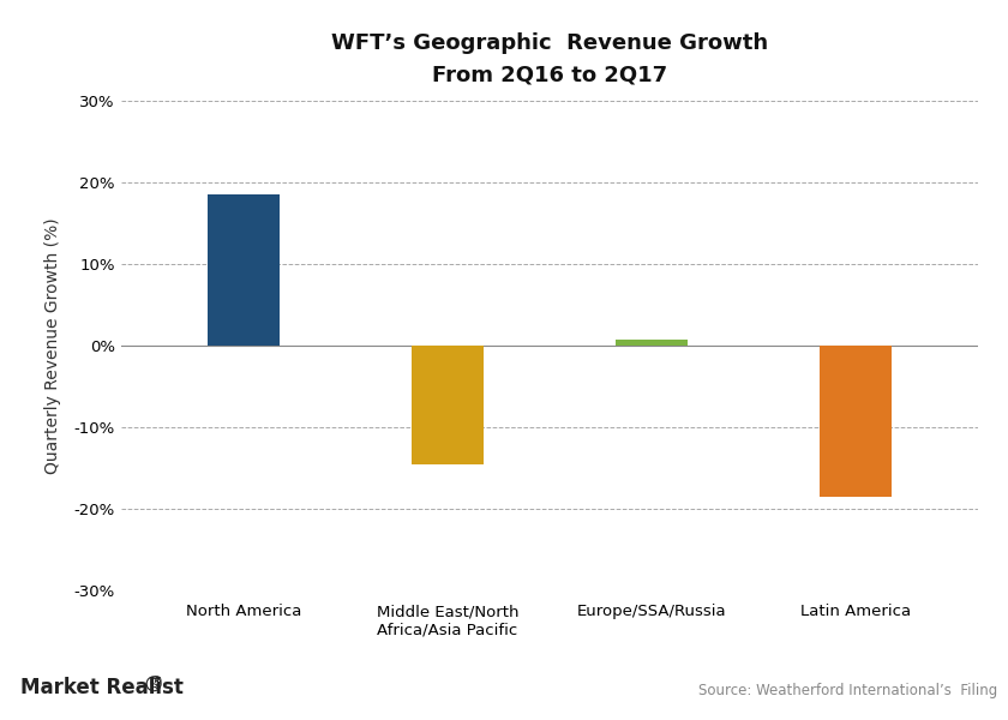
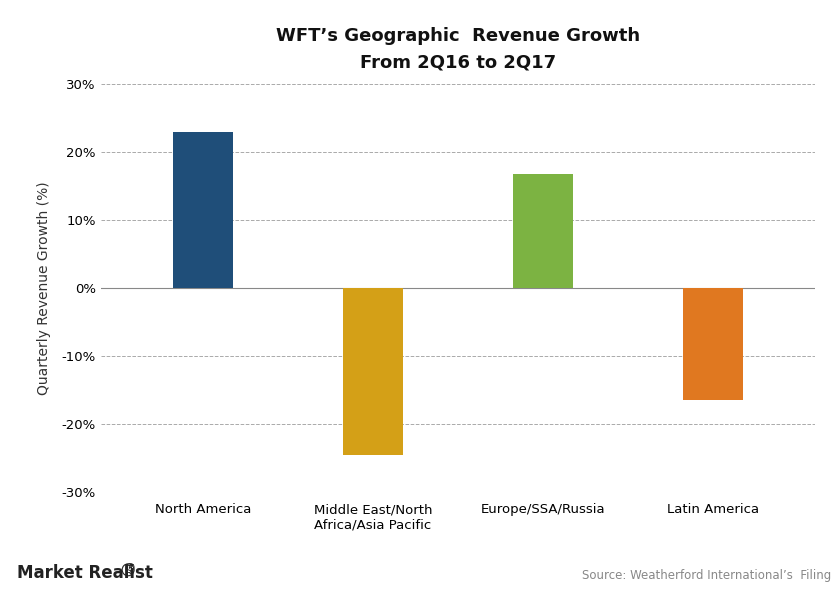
North America: 18.5% -> 23.0%
Middle East/North Africa/Asia Pacific: -14.5% -> -24.6%
Europe/SSA/Russia: 0.7% -> 16.8%
Latin America: -18.5% -> -16.4%
